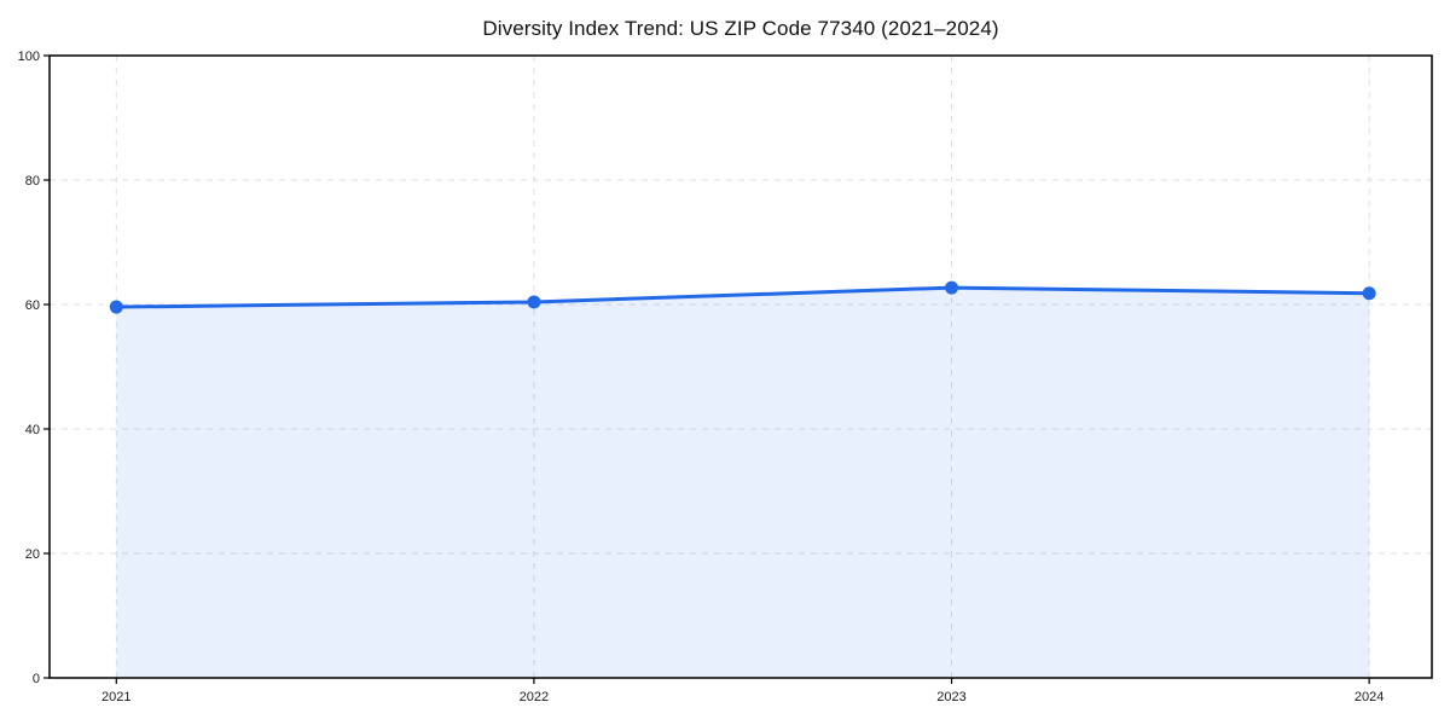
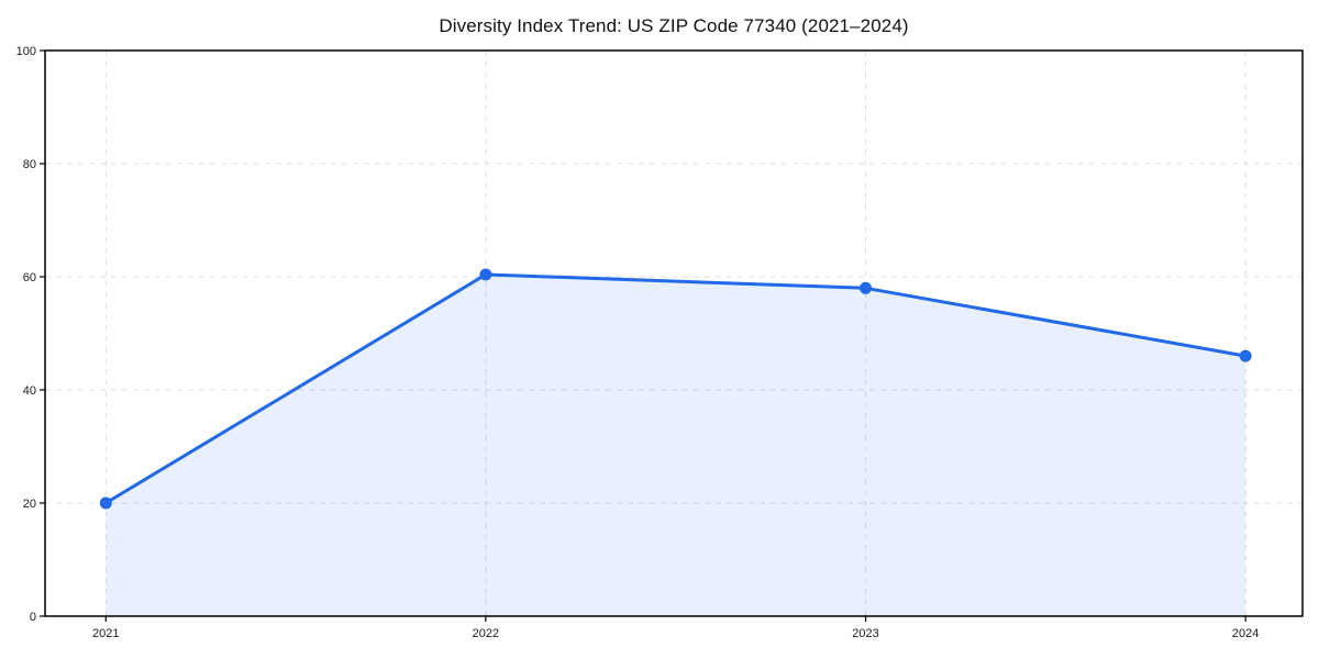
2021: 60 -> 20
2023: 63 -> 58
2024: 62 -> 46
